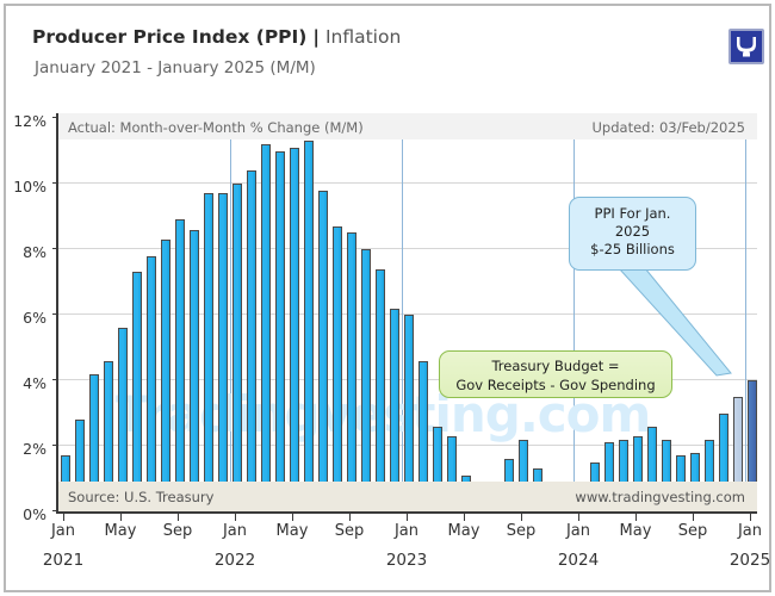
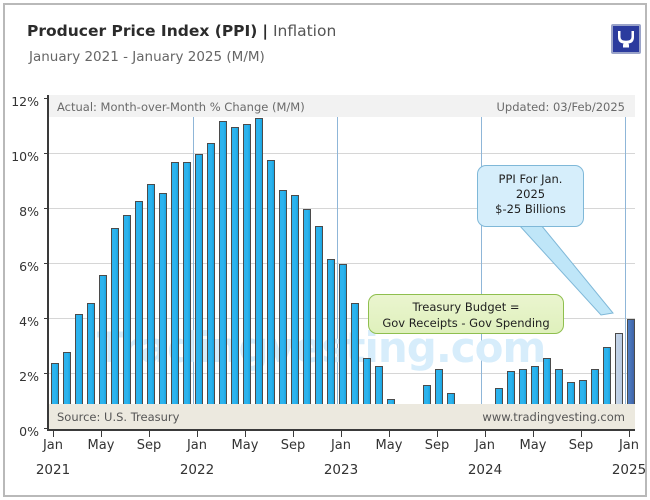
Jan 2021: 1.7% -> 2.4%
